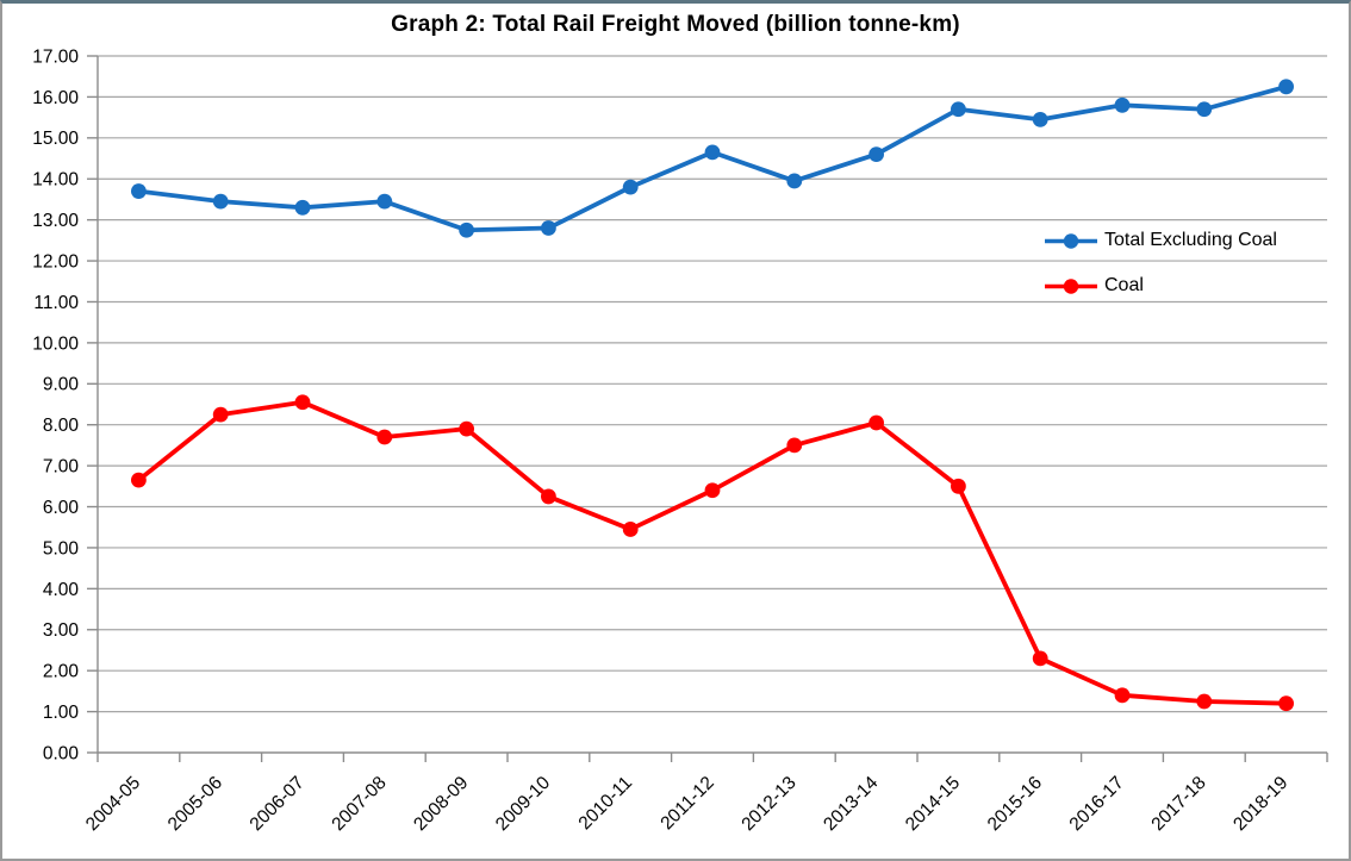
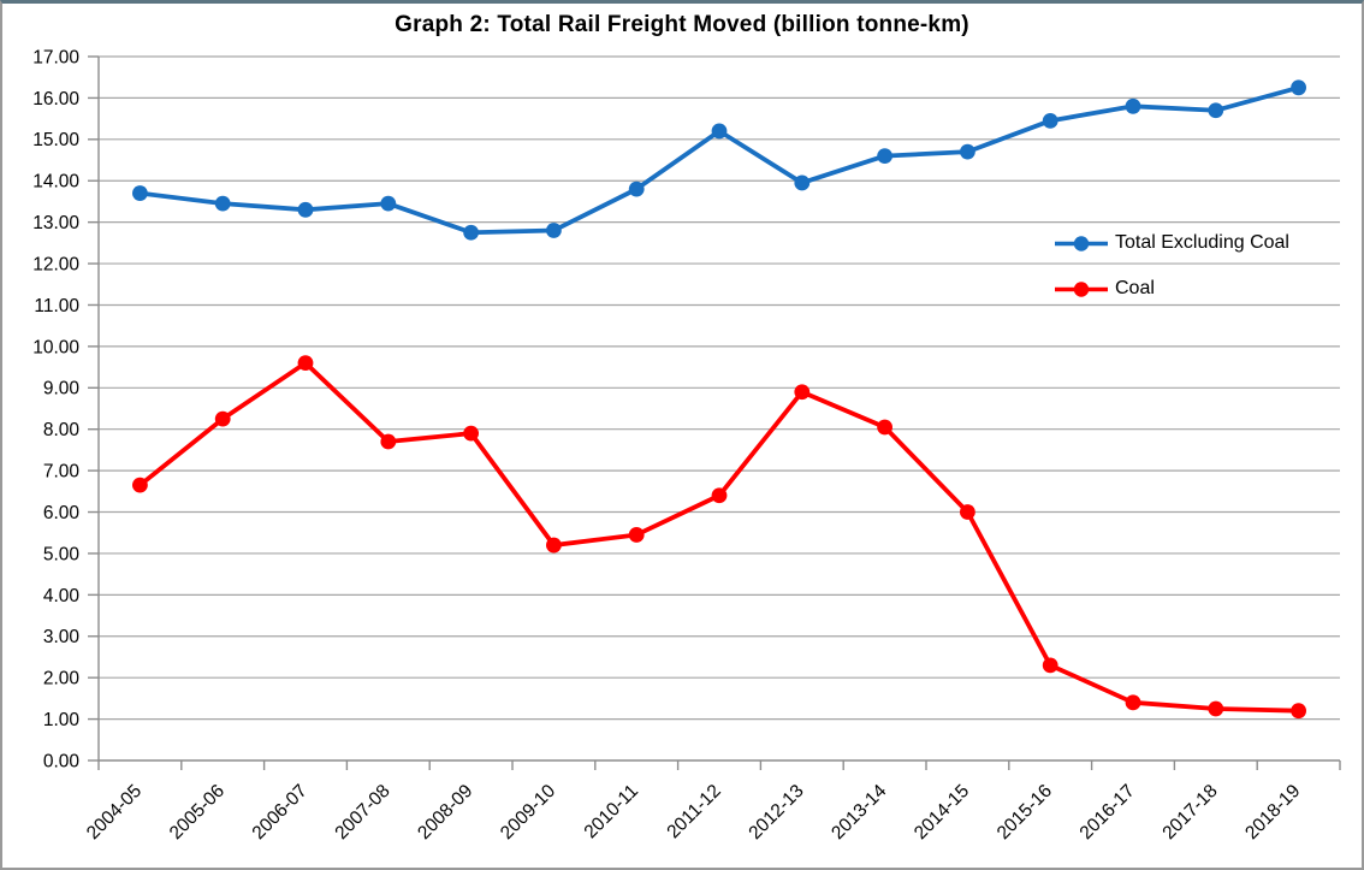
Coal/2006-07: 8.6 -> 9.6
Coal/2009-10: 6.2 -> 5.2
Total Excluding Coal/2011-12: 14.7 -> 15.2
Coal/2012-13: 7.5 -> 8.9
Total Excluding Coal/2014-15: 15.7 -> 14.7
Coal/2014-15: 6.5 -> 6.0
